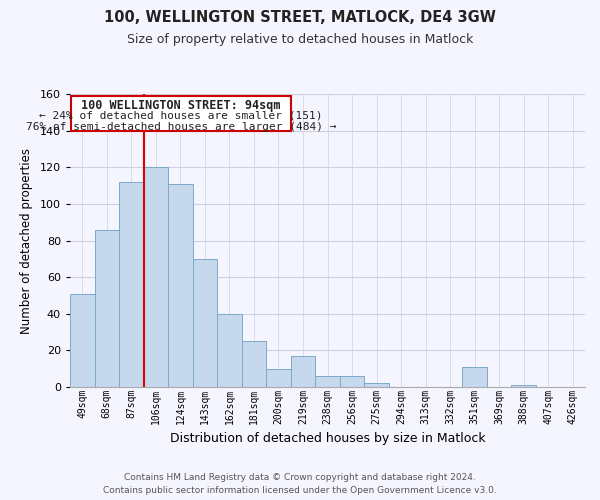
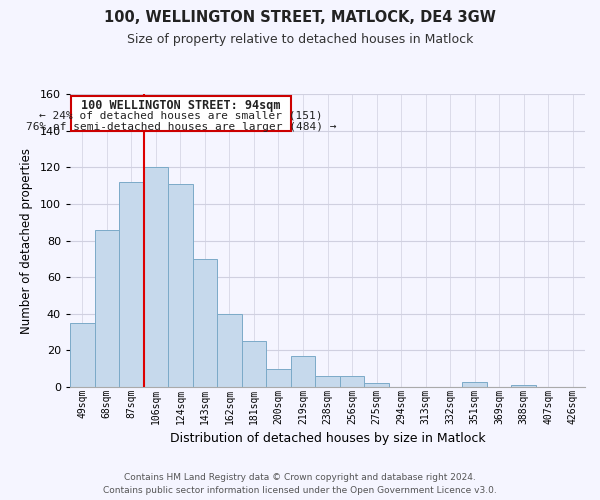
49sqm: 51 -> 35
351sqm: 11 -> 3
